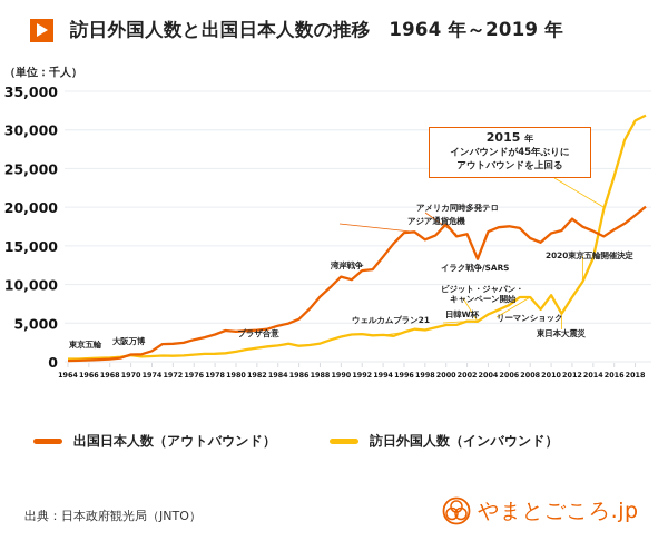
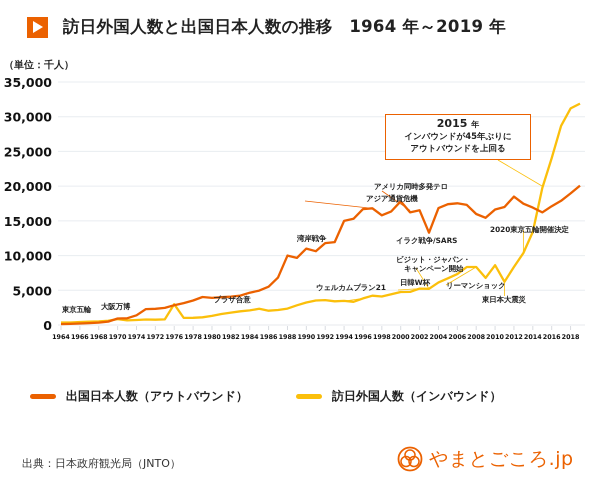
訪日外国人数（インバウンド）/1976: 1000 -> 3000
出国日本人数（アウトバウンド）/1988: 8000 -> 10000
出国日本人数（アウトバウンド）/1994: 14000 -> 15000
